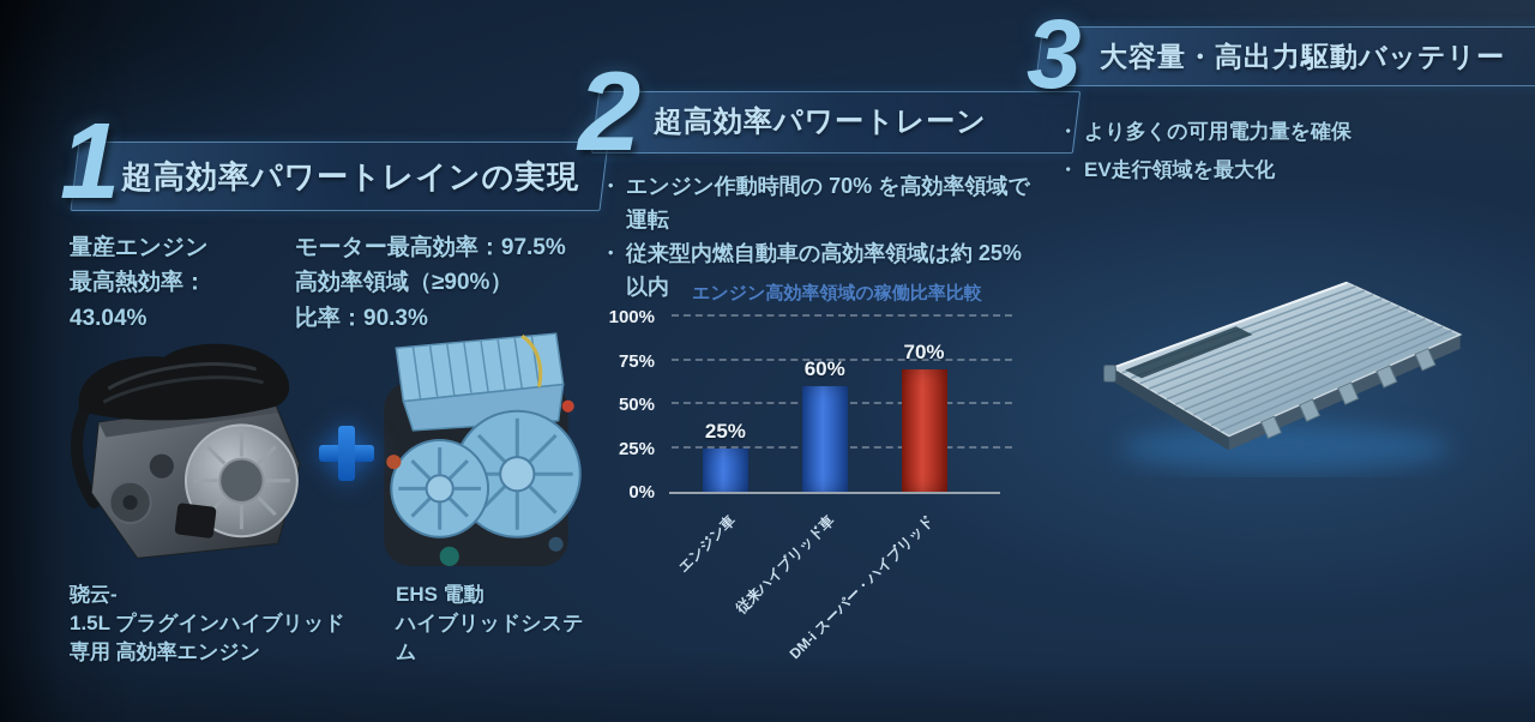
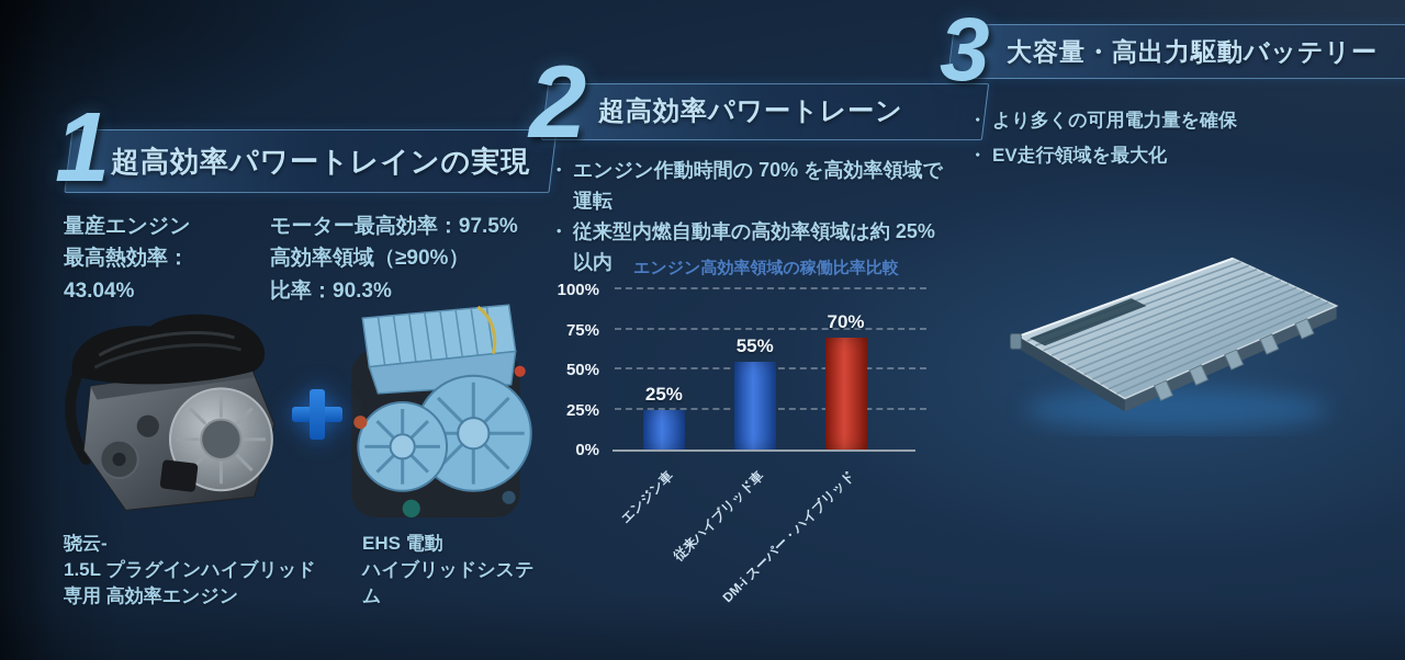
従来ハイブリッド車: 60% -> 55%
